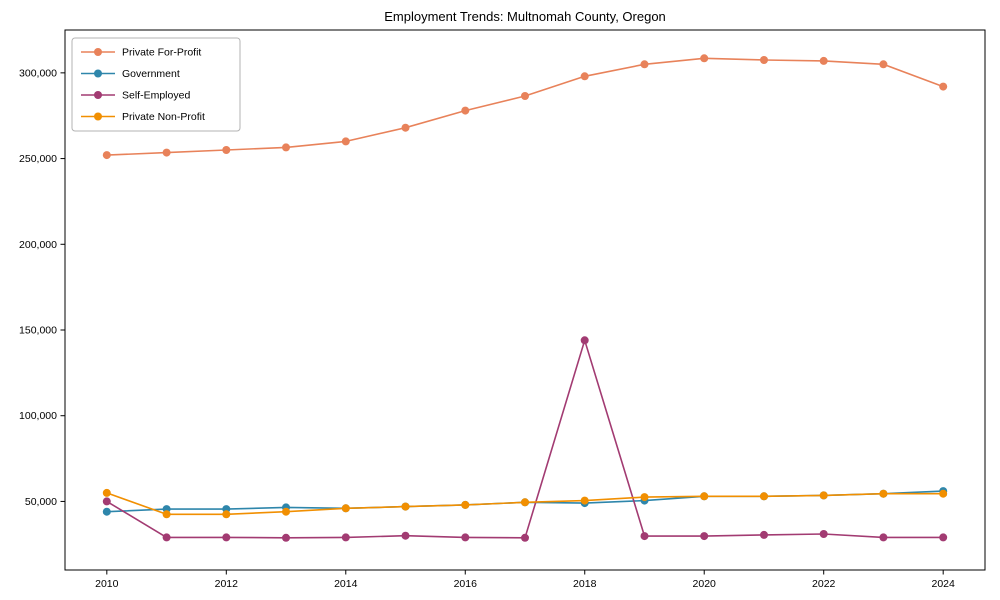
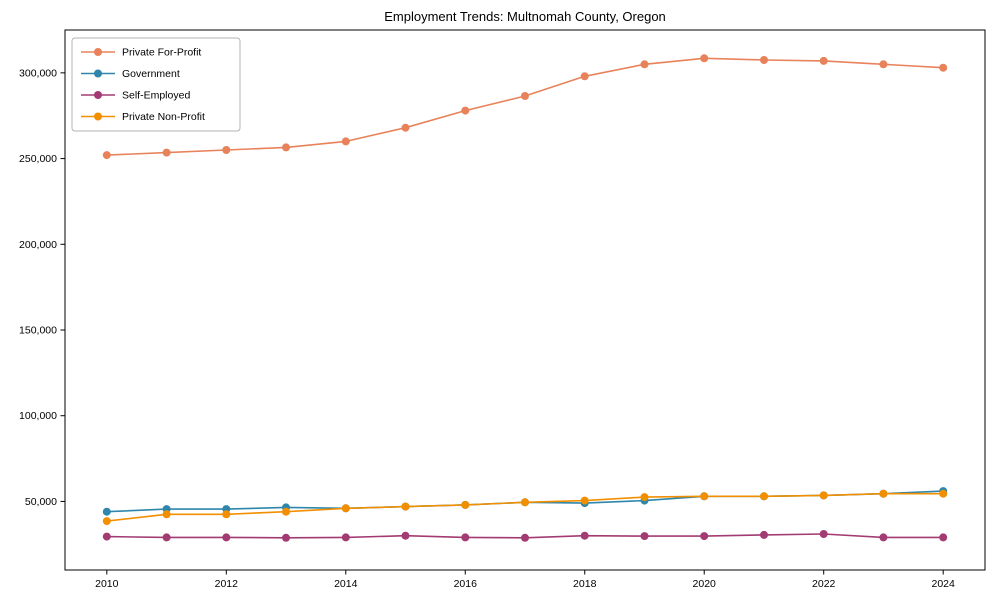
Self-Employed/2010: 50000 -> 30000
Private Non-Profit/2010: 55000 -> 38000
Self-Employed/2018: 144000 -> 30000
Private For-Profit/2024: 292000 -> 303000
